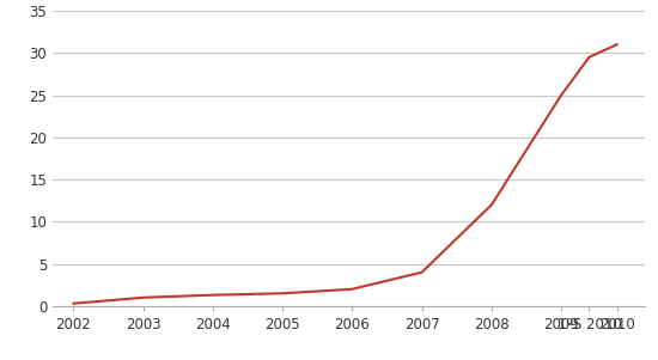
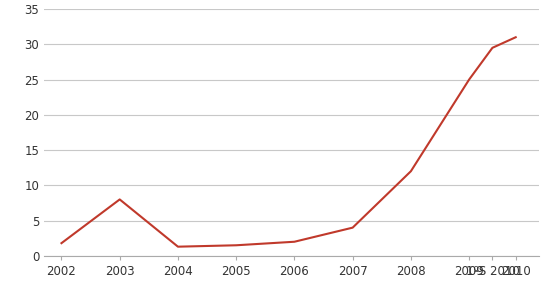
2002: 0.3 -> 1.8
2003: 1.0 -> 8.0
